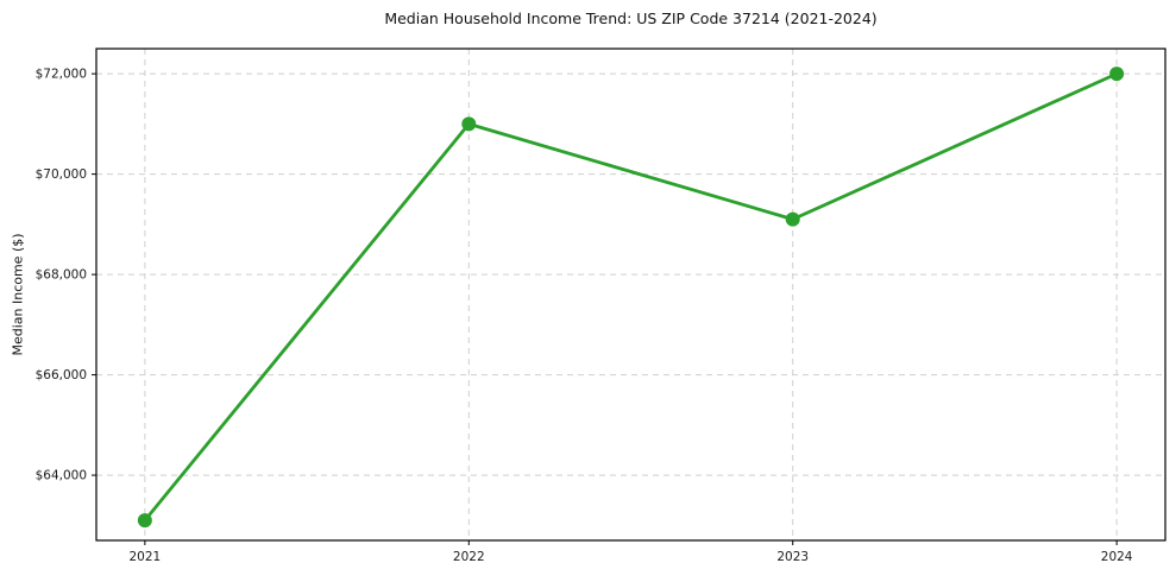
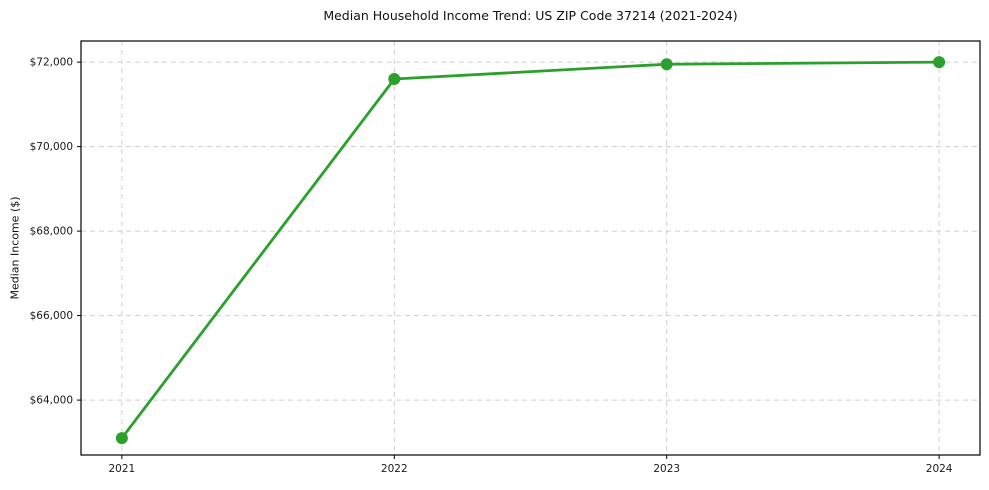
2022: $71000 -> $71600
2023: $69100 -> $72000
